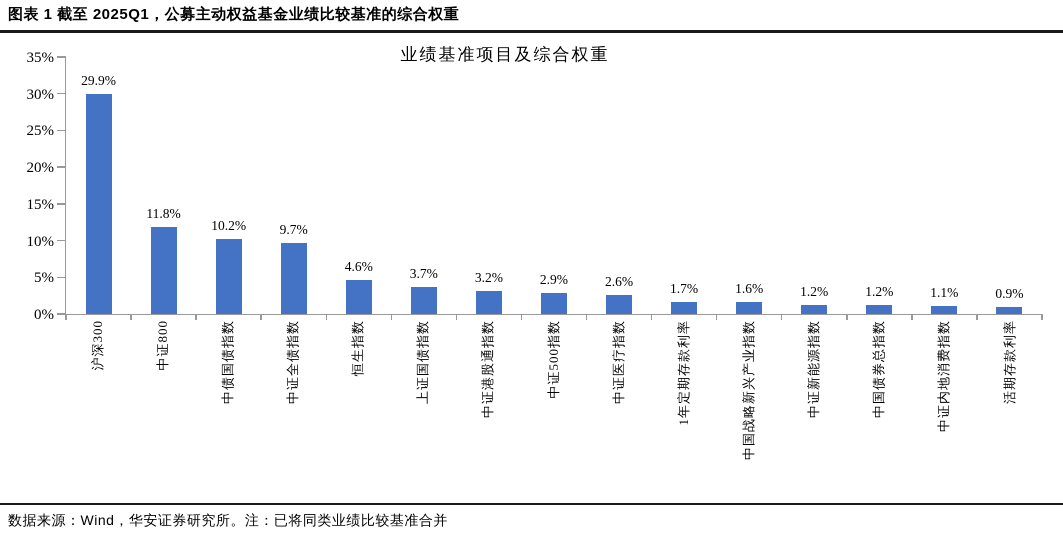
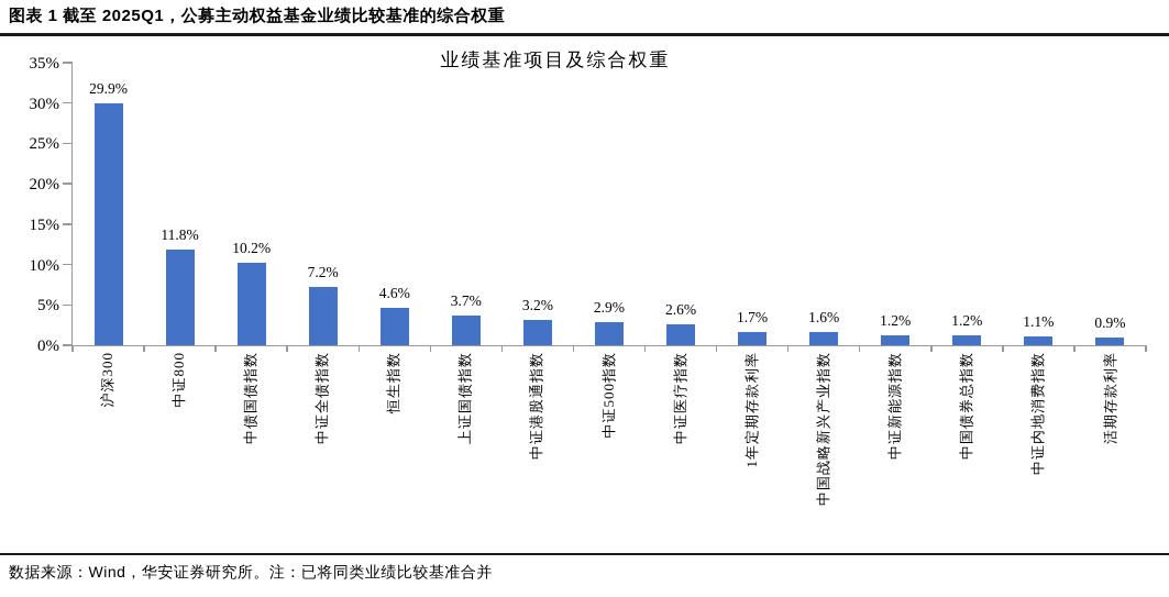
中证全债指数: 9.7% -> 7.2%
